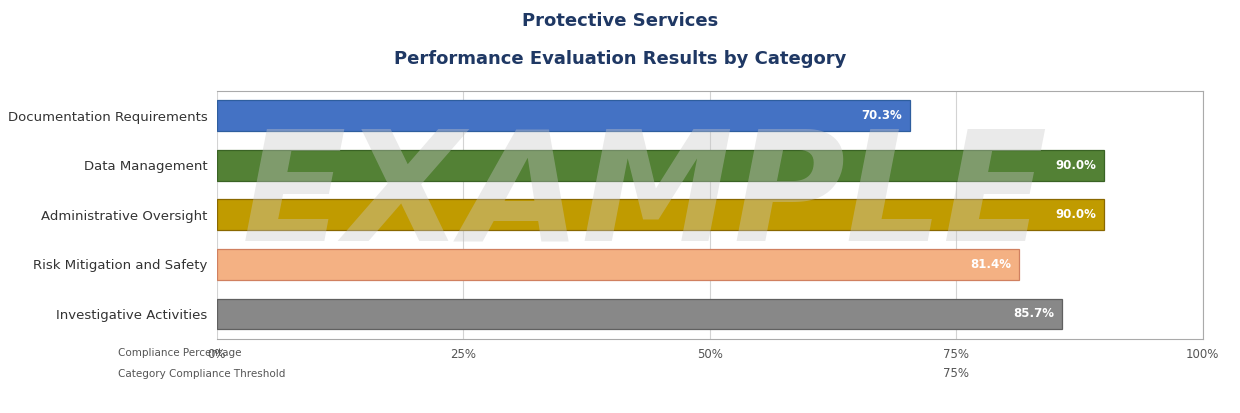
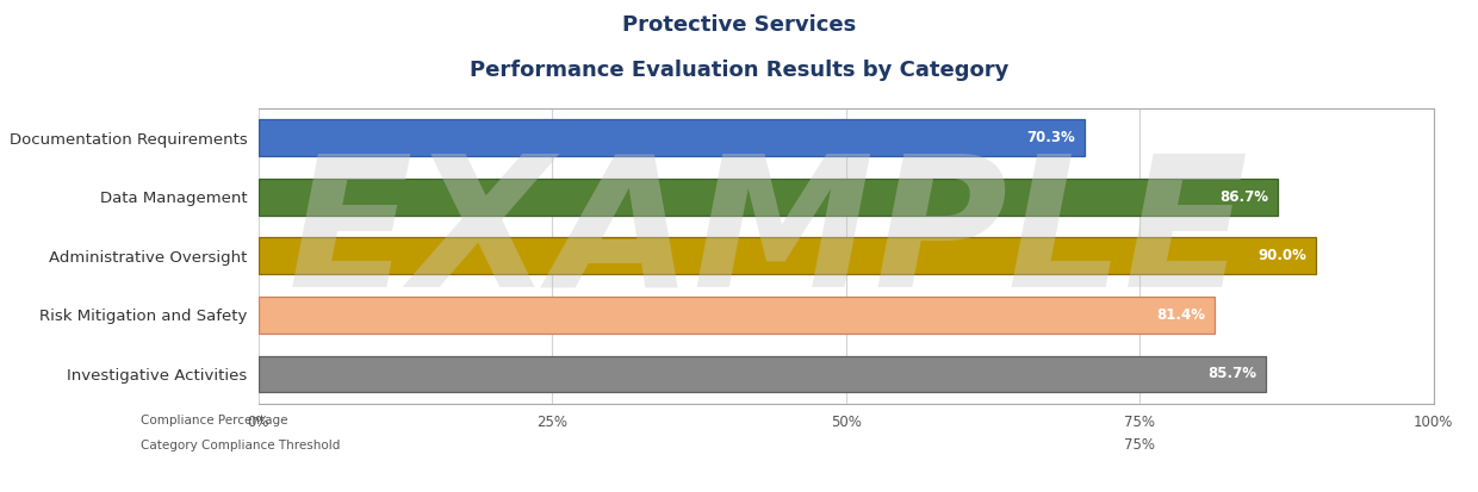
Data Management: 90.0% -> 86.7%
